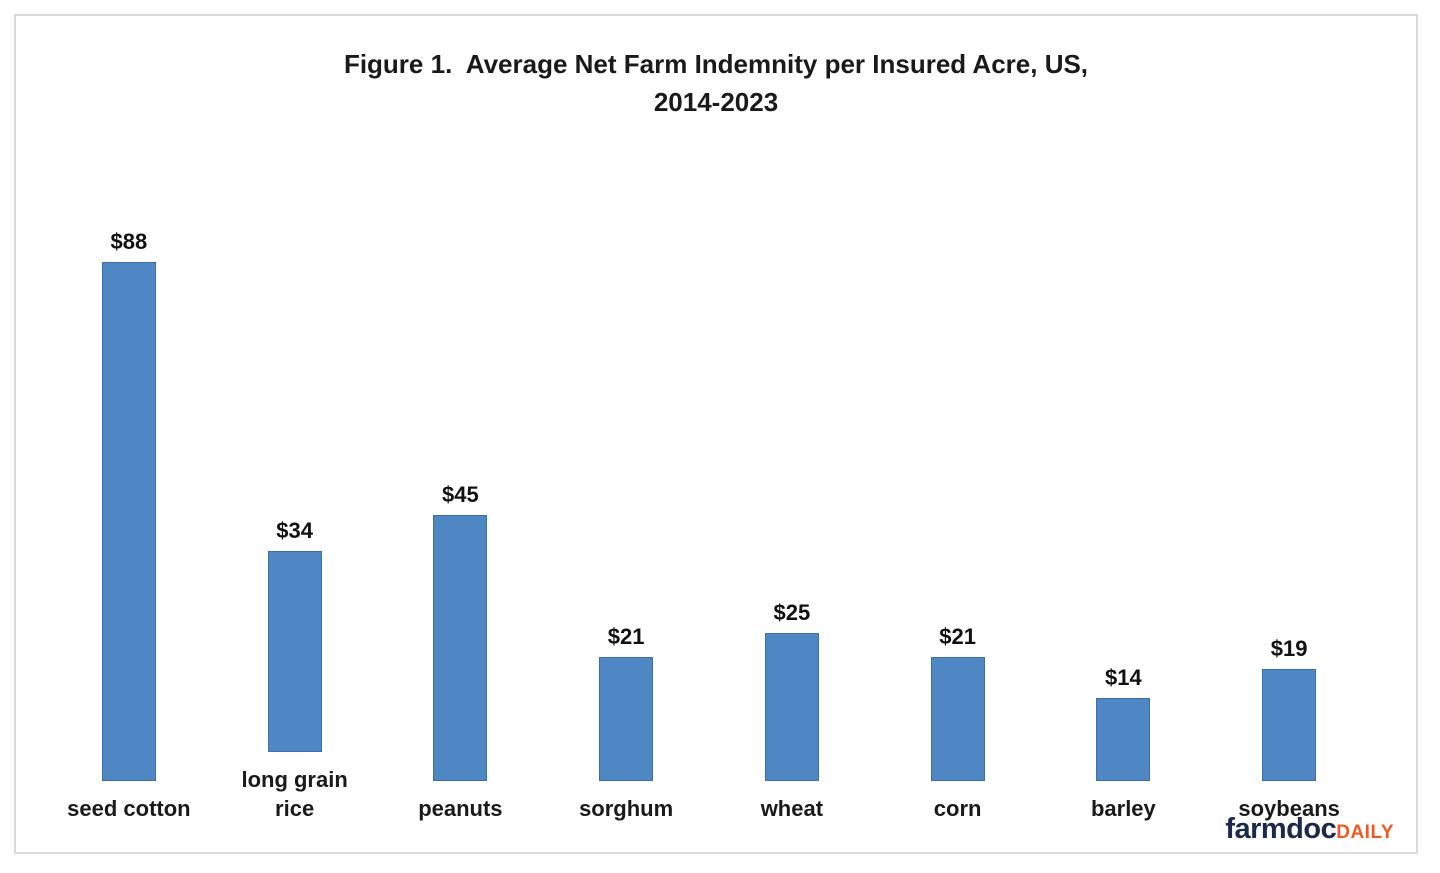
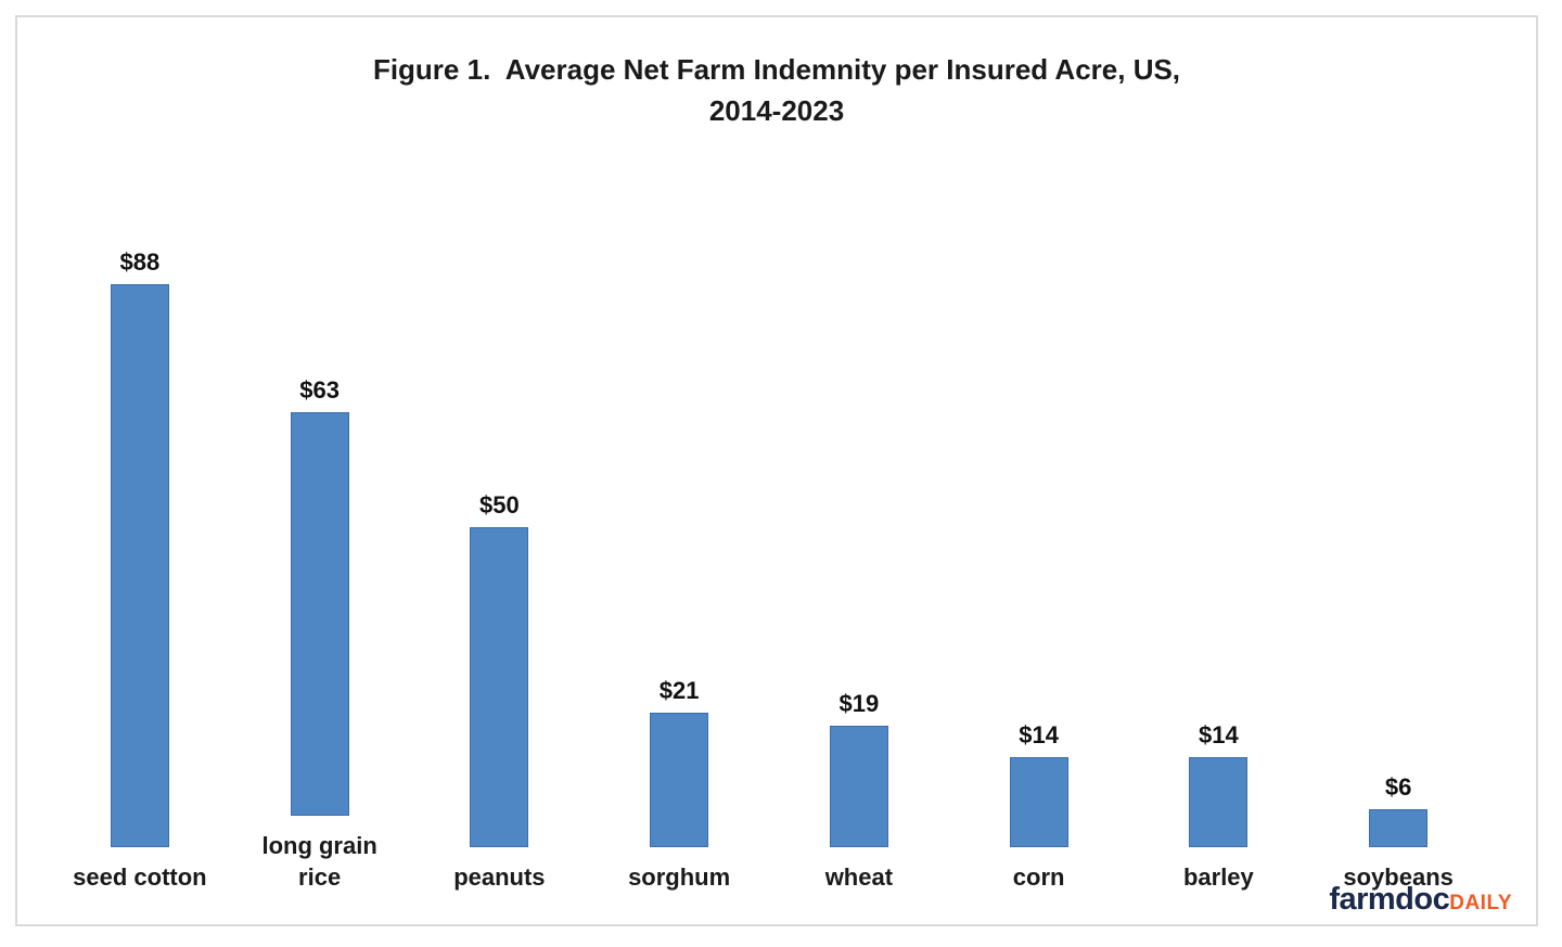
long grain rice: $34 -> $63
peanuts: $45 -> $50
wheat: $25 -> $19
corn: $21 -> $14
soybeans: $19 -> $6
